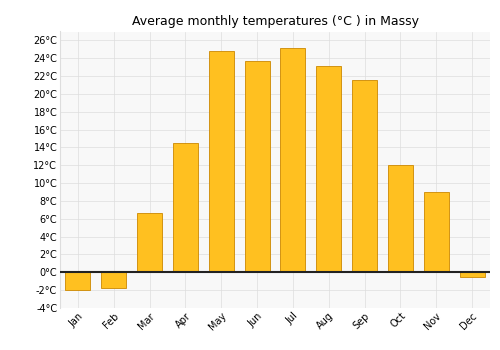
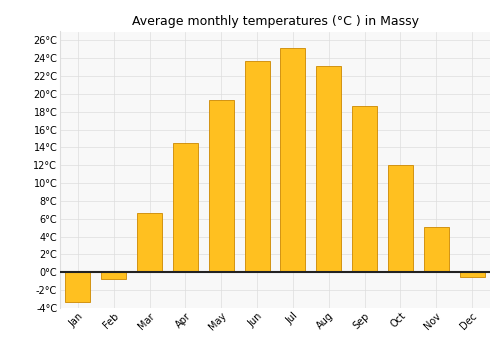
Jan: -2.0°C -> -3.3°C
Feb: -1.8°C -> -0.8°C
May: 24.8°C -> 19.3°C
Sep: 21.6°C -> 18.7°C
Nov: 9.0°C -> 5.1°C
